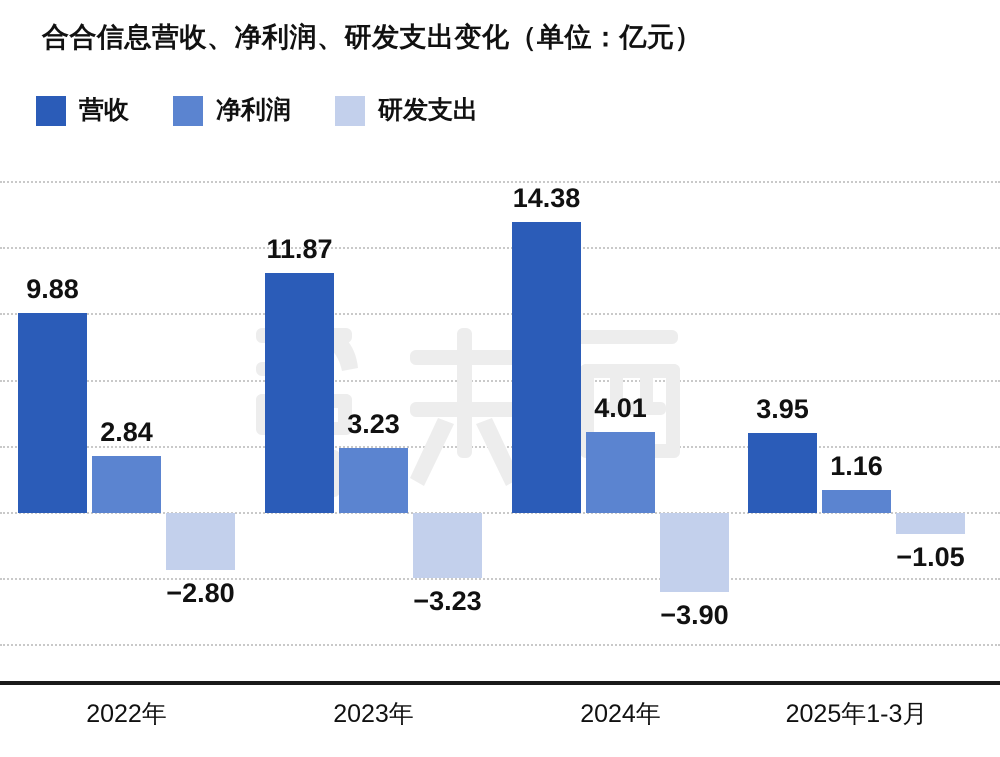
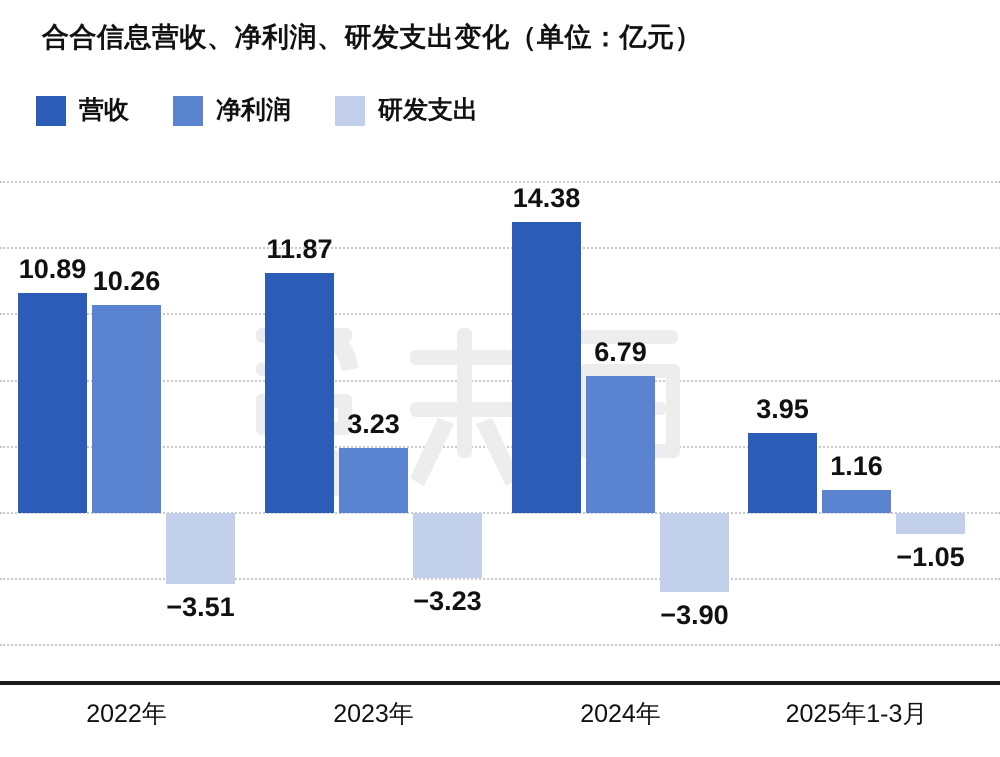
营收/2022年: 9.88 -> 10.89
净利润/2022年: 2.84 -> 10.26
研发支出/2022年: −2.80 -> −3.51
净利润/2024年: 4.01 -> 6.79
